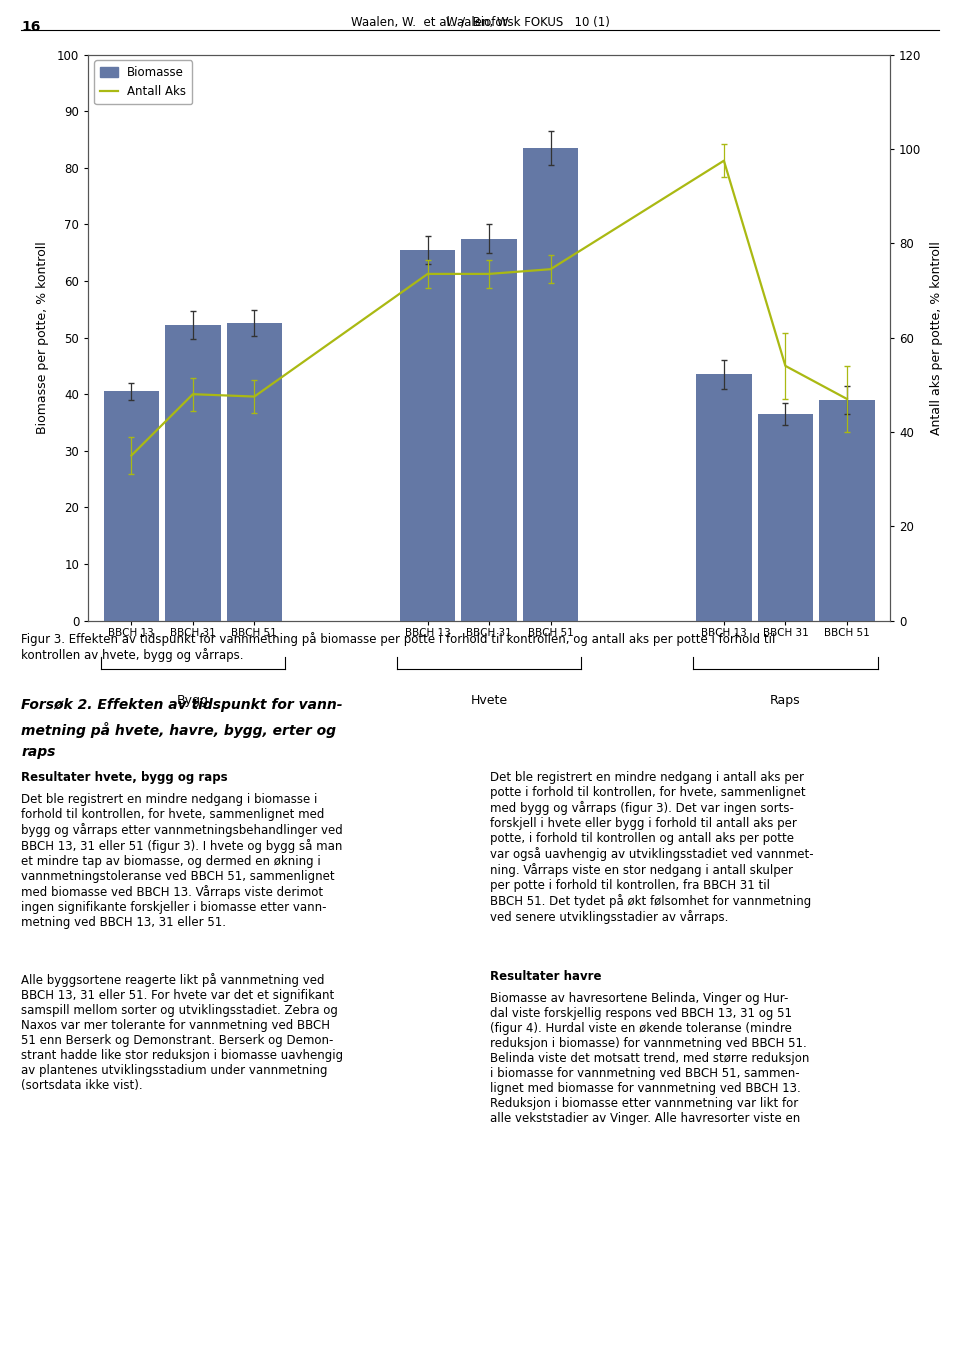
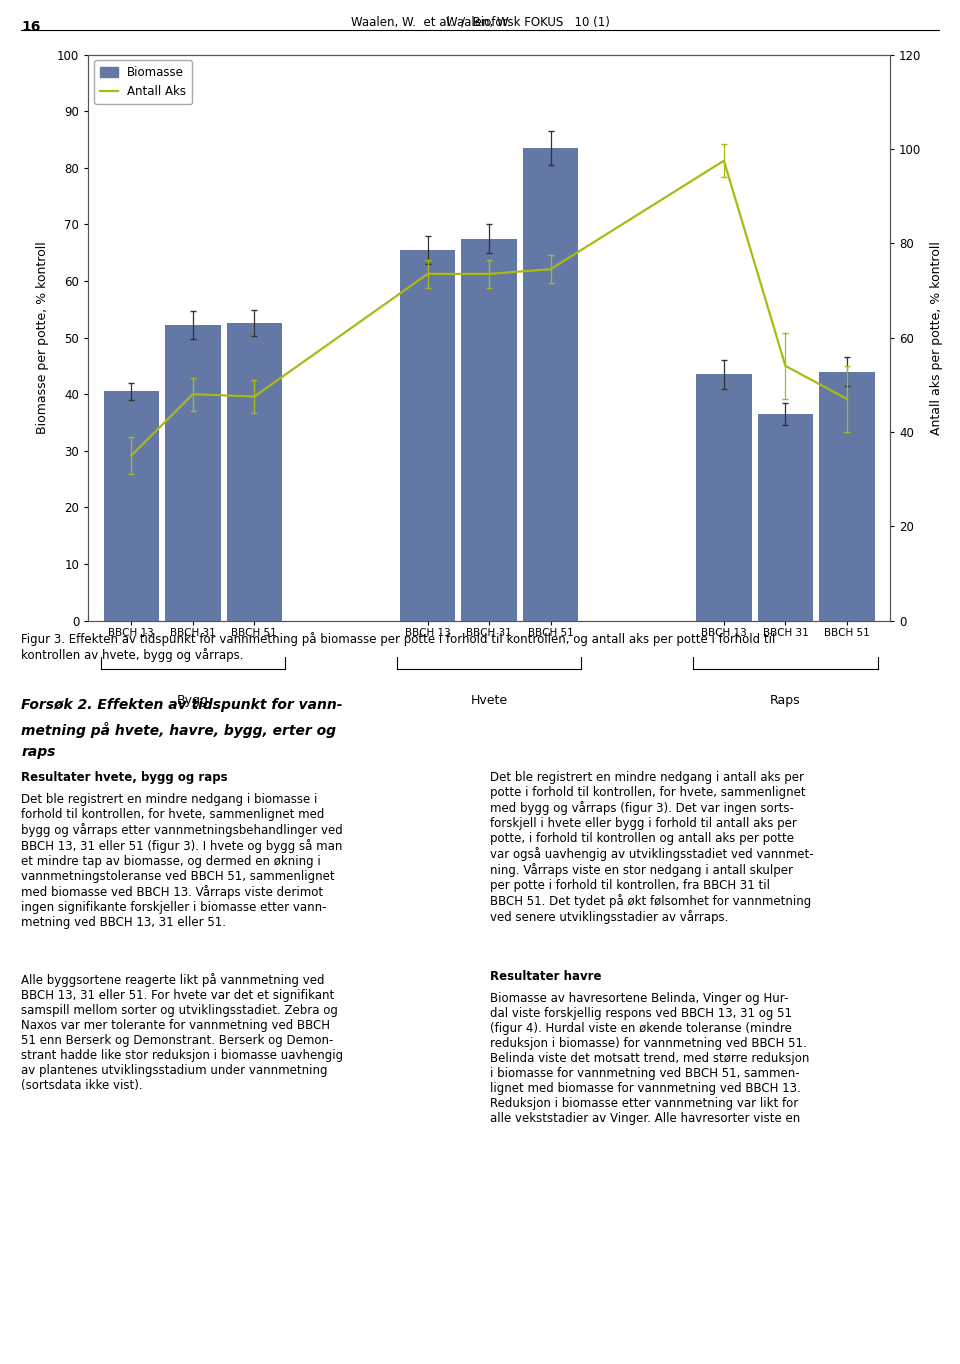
Biomasse/BBCH 51: 39.0 -> 44.0
